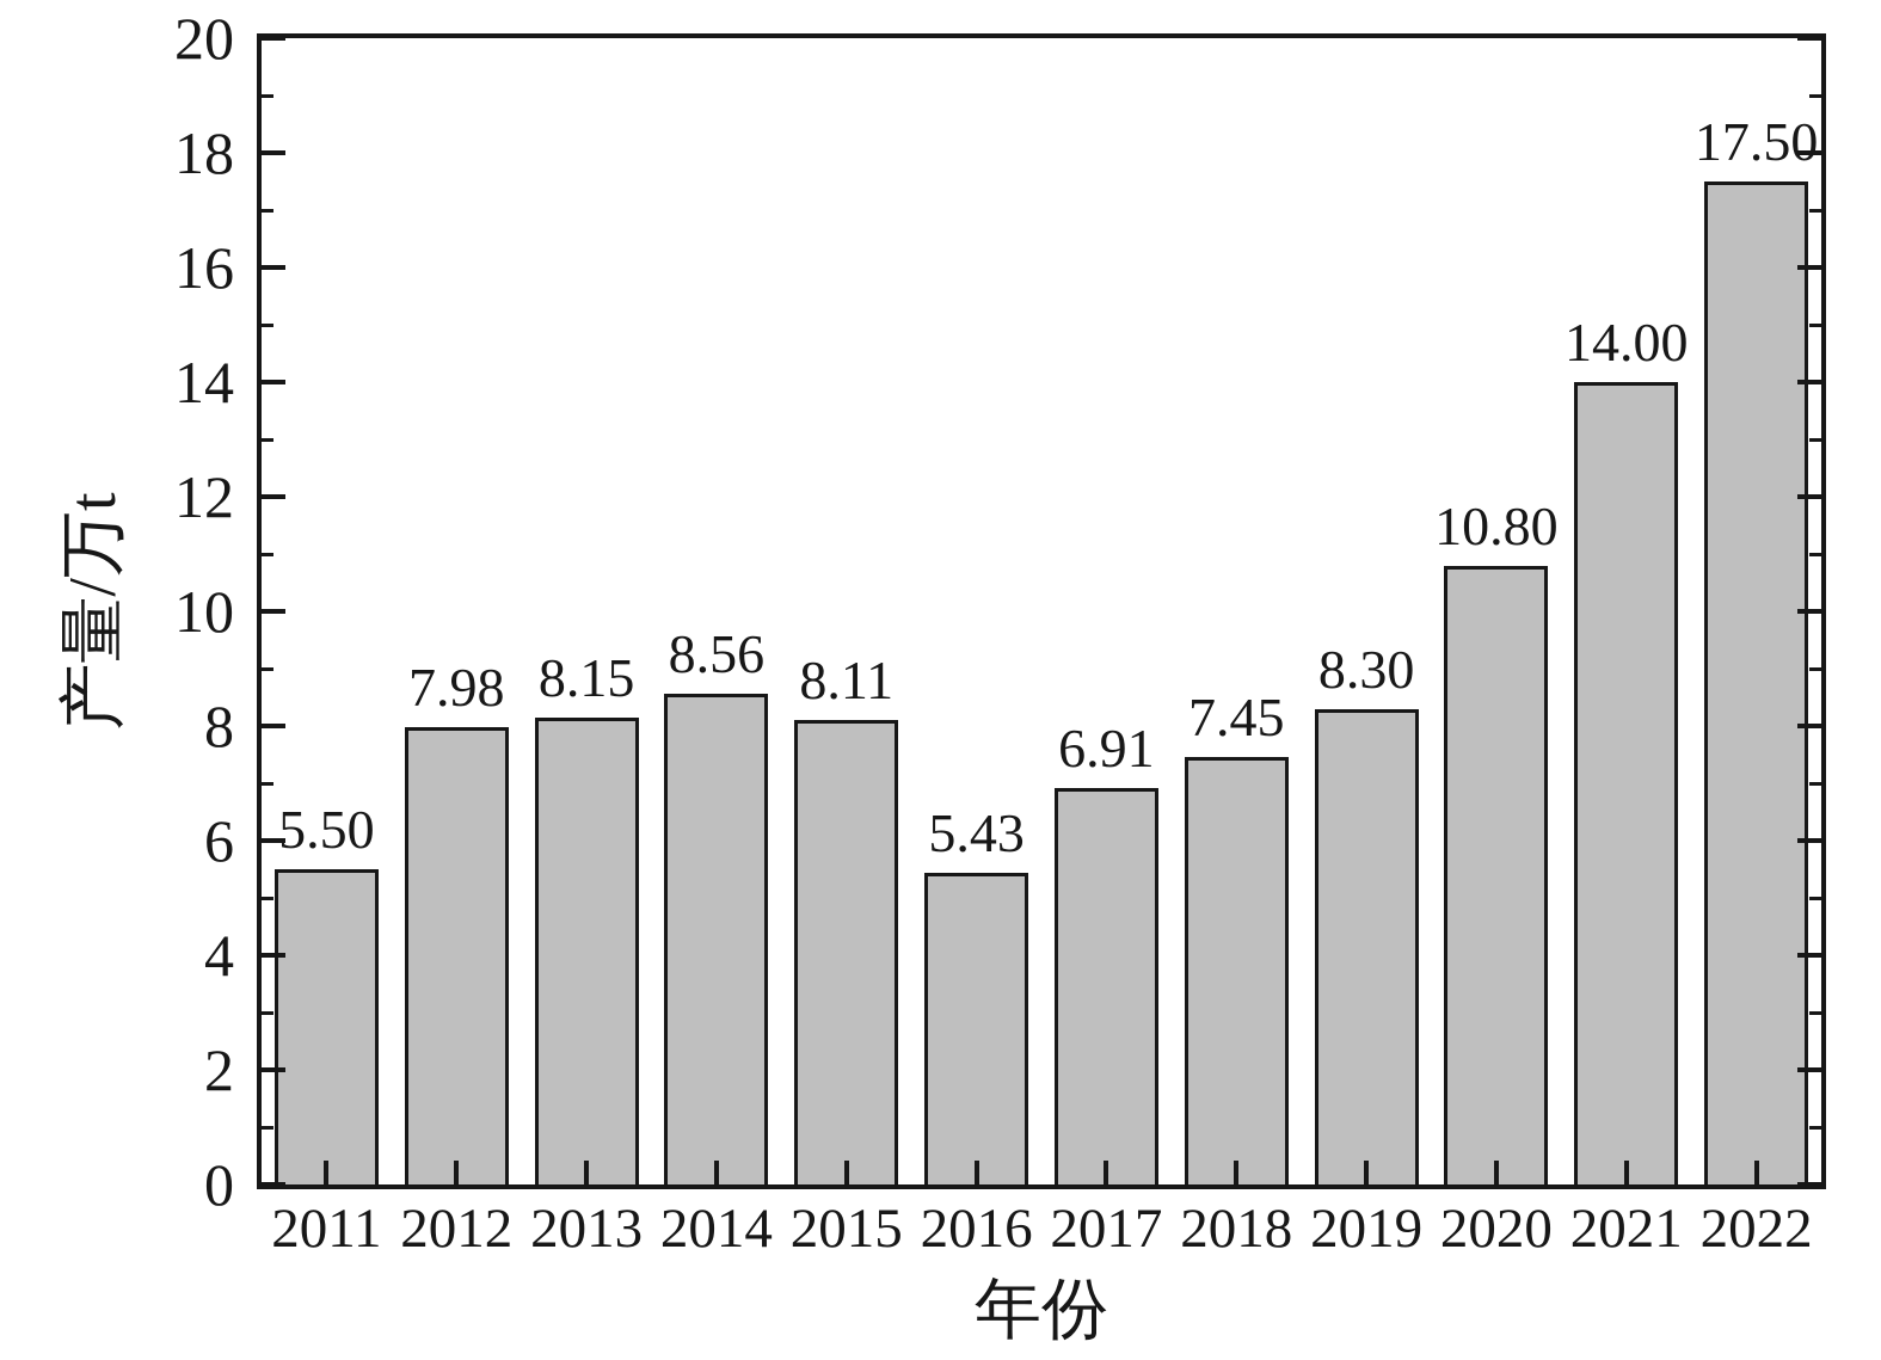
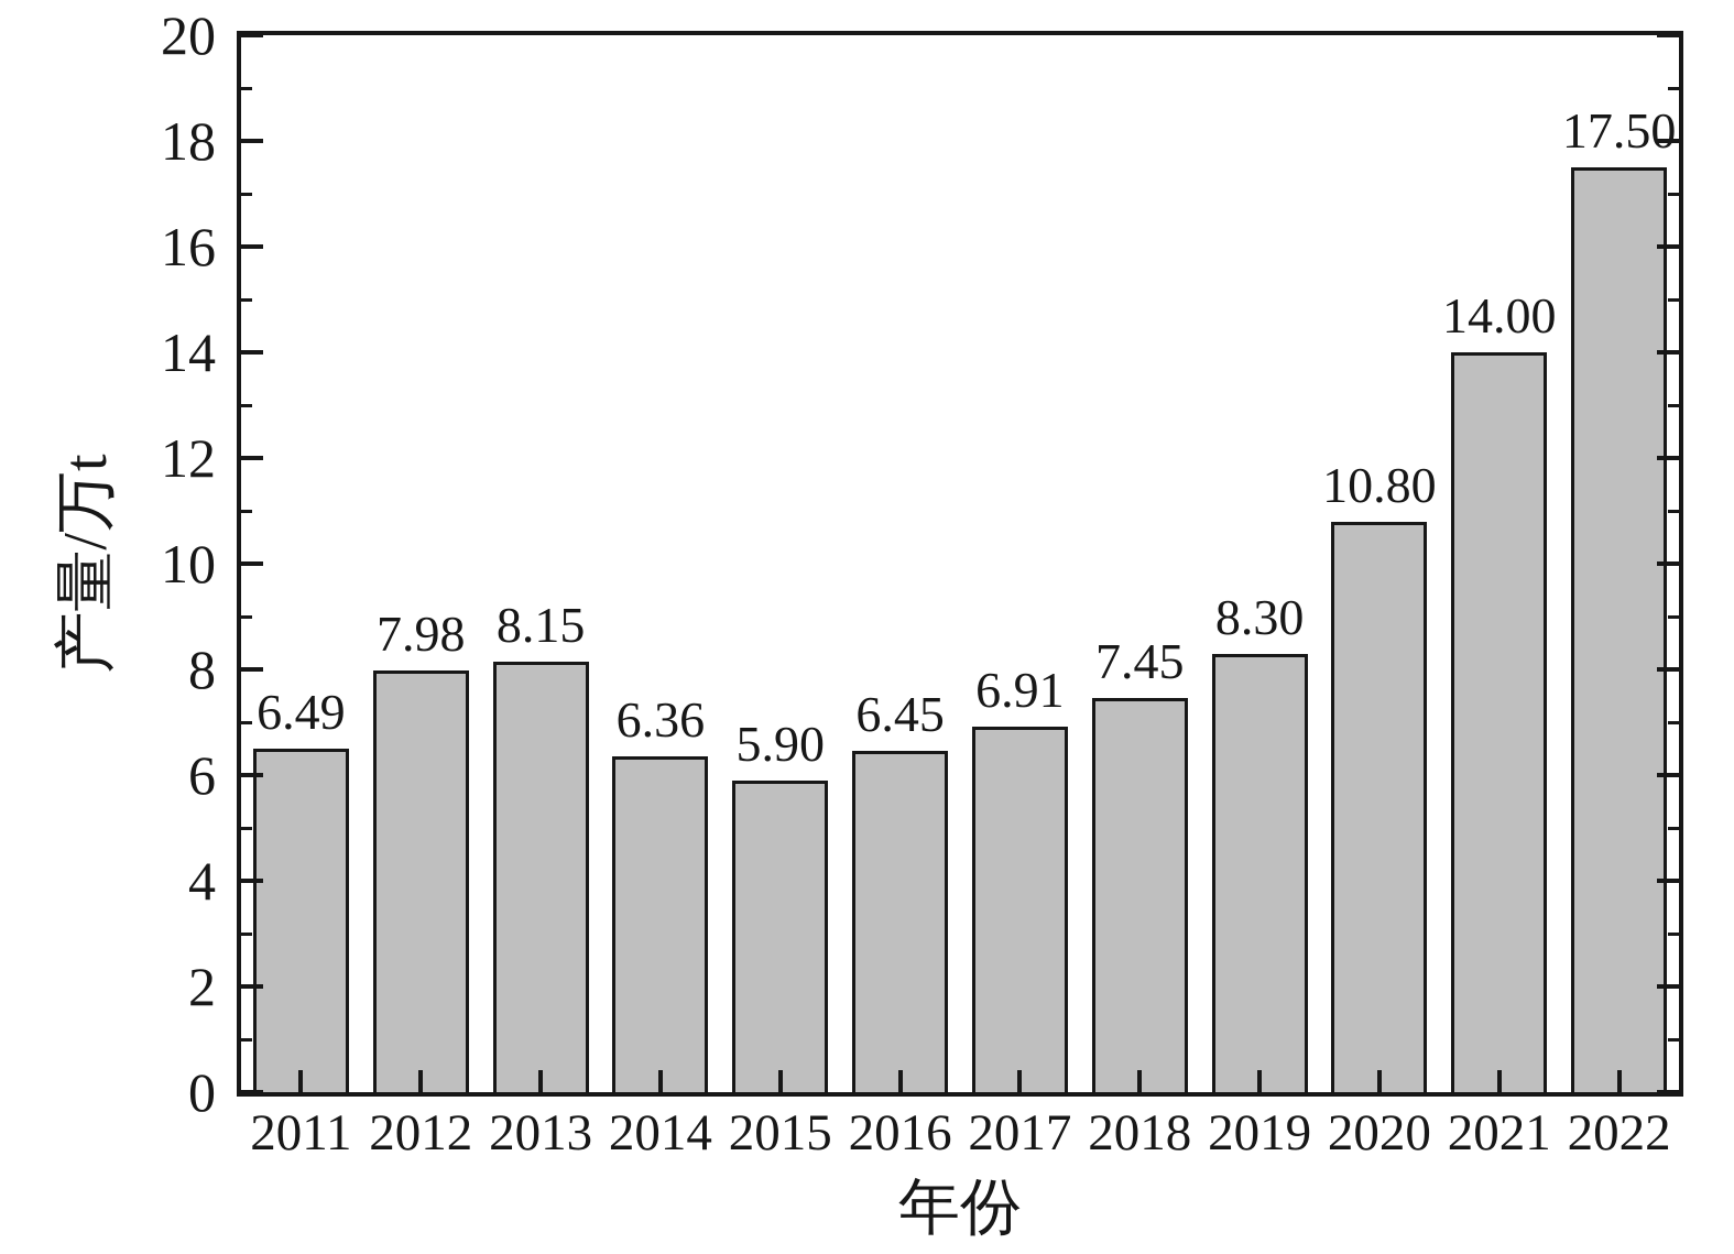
2011: 5.50 -> 6.49
2014: 8.56 -> 6.36
2015: 8.11 -> 5.90
2016: 5.43 -> 6.45
